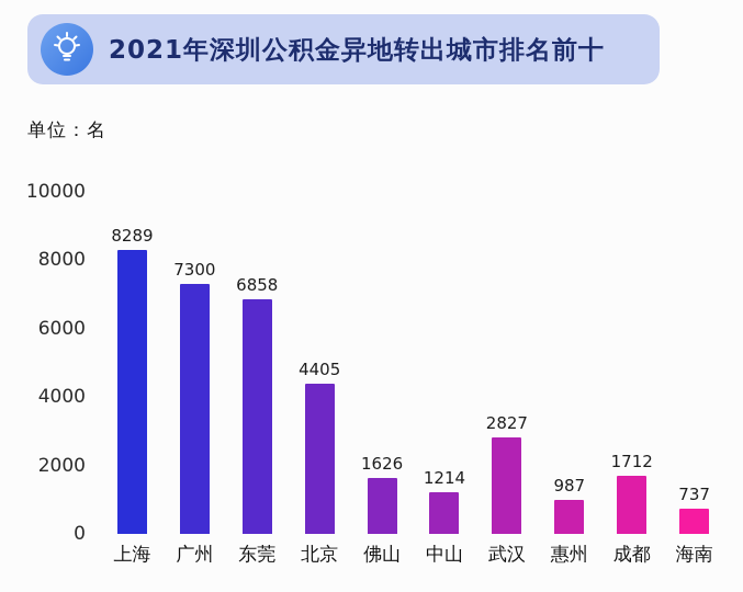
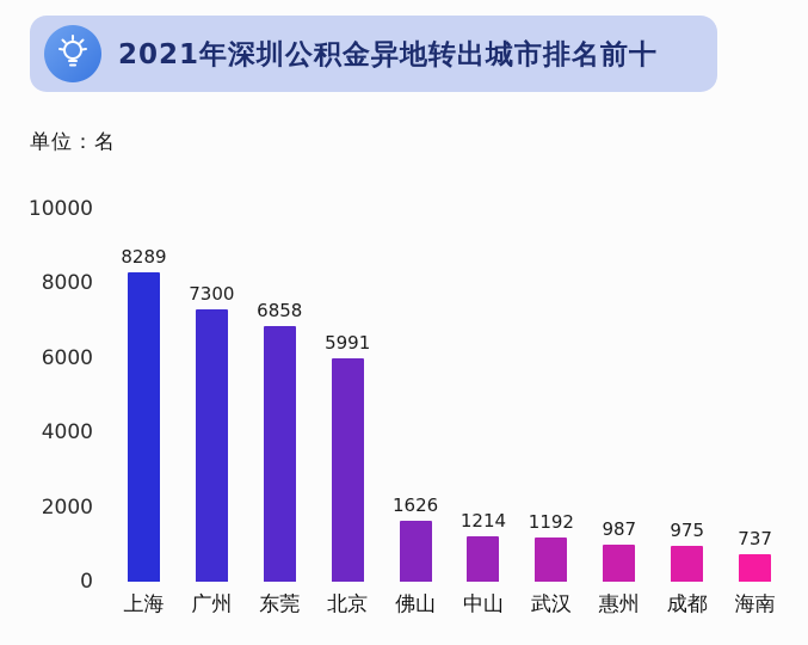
北京: 4405 -> 5991
武汉: 2827 -> 1192
成都: 1712 -> 975
